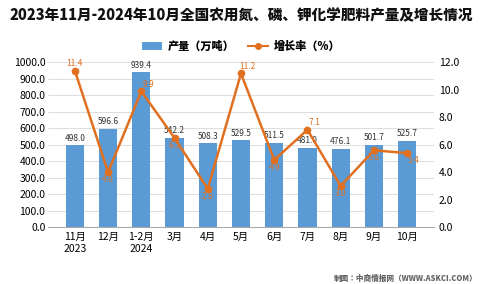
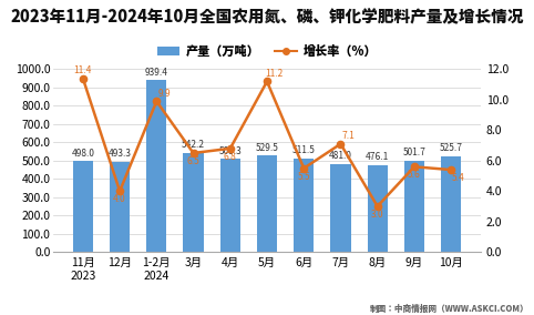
产量（万吨）/12月: 596.6 -> 493.3
增长率（%）/4月: 2.8 -> 6.8
增长率（%）/6月: 4.9 -> 5.5
